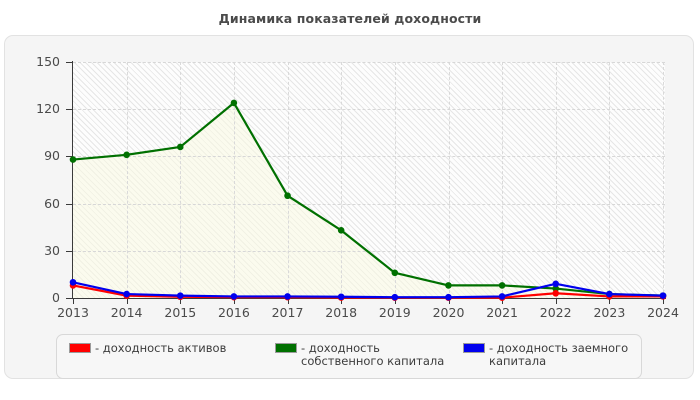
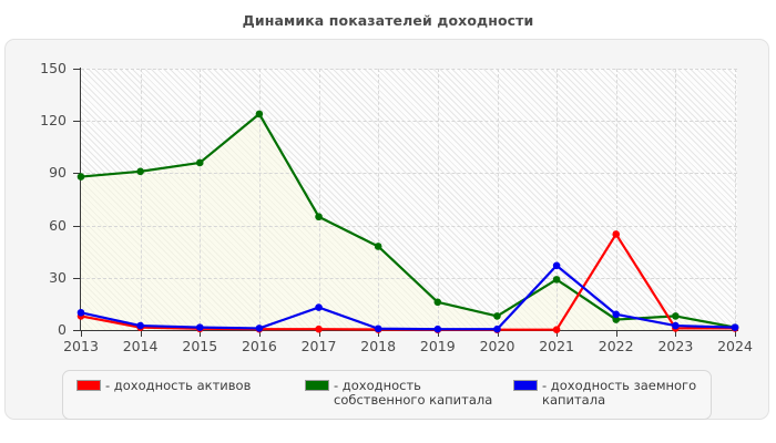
- доходность заемного капитала/2017: 1 -> 13
- доходность собственного капитала/2018: 43 -> 48
- доходность собственного капитала/2021: 8 -> 29
- доходность заемного капитала/2021: 1 -> 37
- доходность активов/2022: 3 -> 55
- доходность собственного капитала/2023: 2 -> 8
